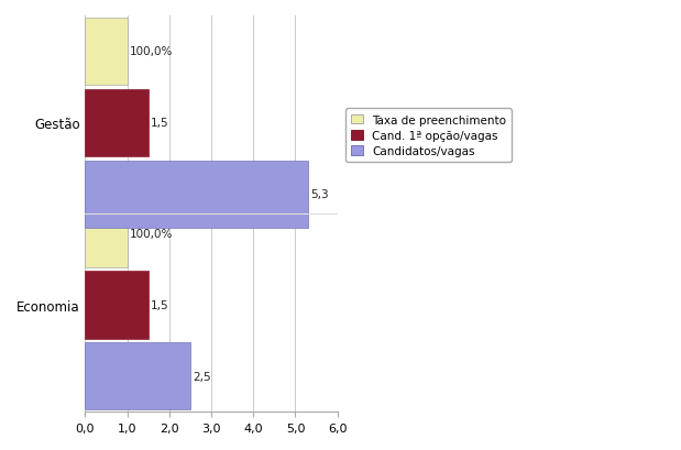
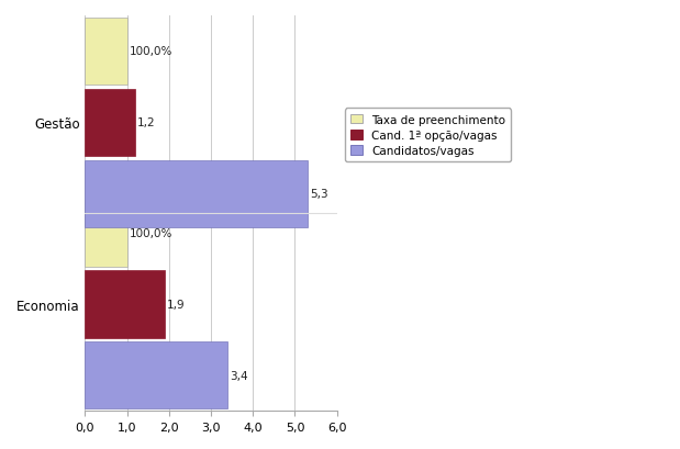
Cand. 1ª opção/vagas/Gestão: 1,5 -> 1,2
Cand. 1ª opção/vagas/Economia: 1,5 -> 1,9
Candidatos/vagas/Economia: 2,5 -> 3,4
